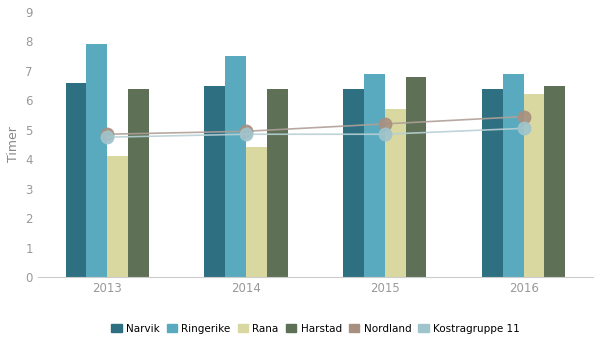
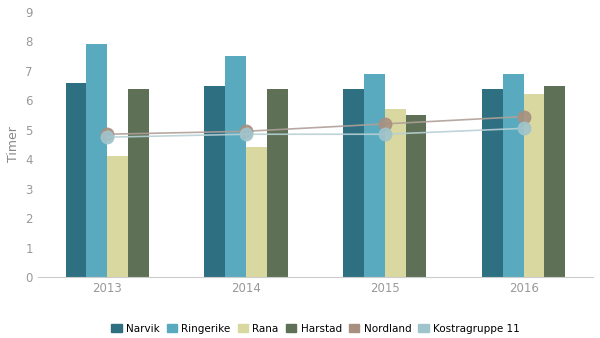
Harstad/2015: 6.8 -> 5.5
